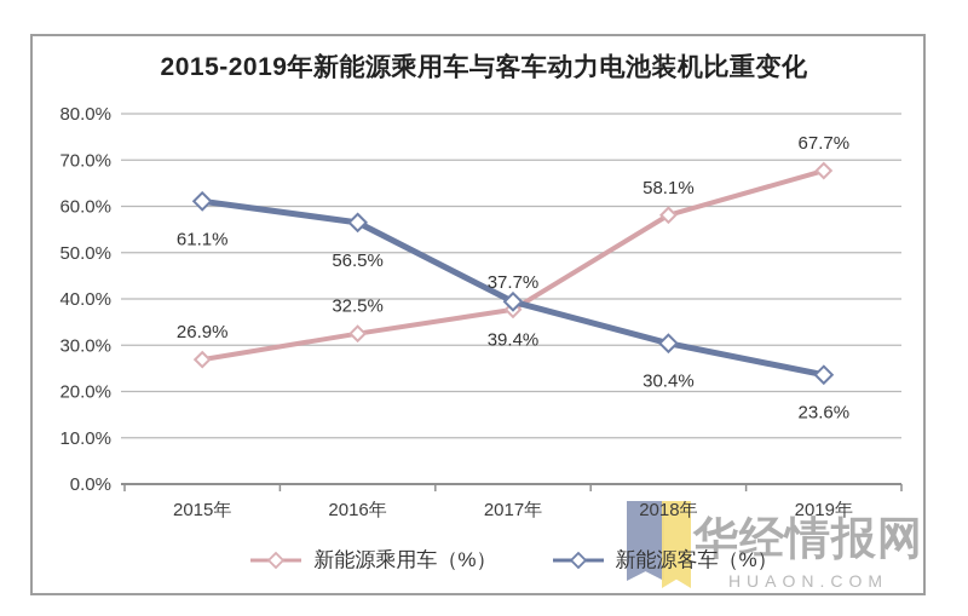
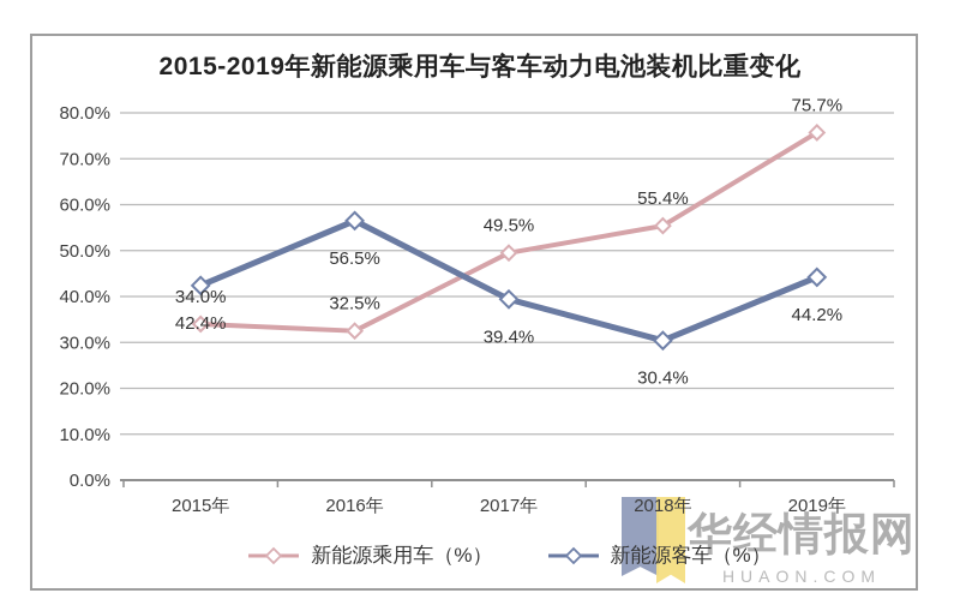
新能源乘用车（%）/2015年: 26.9% -> 34.0%
新能源客车（%）/2015年: 61.1% -> 42.4%
新能源乘用车（%）/2017年: 37.7% -> 49.5%
新能源乘用车（%）/2018年: 58.1% -> 55.4%
新能源乘用车（%）/2019年: 67.7% -> 75.7%
新能源客车（%）/2019年: 23.6% -> 44.2%
